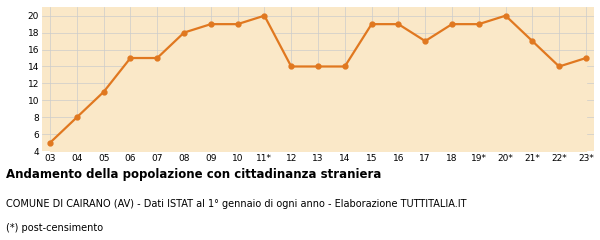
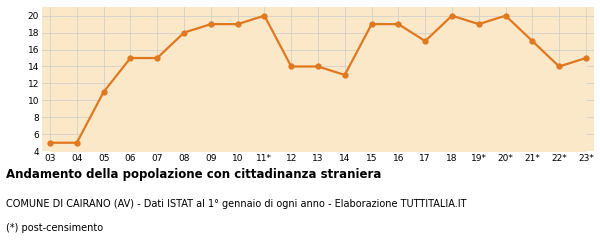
04: 8 -> 5
14: 14 -> 13
18: 19 -> 20
